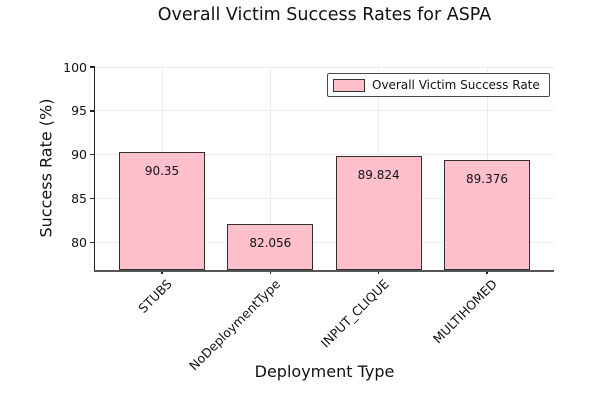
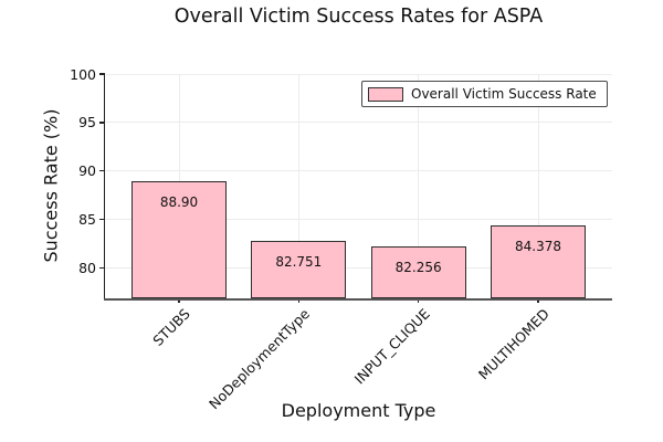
STUBS: 90.35 -> 88.90
NoDeploymentType: 82.056 -> 82.751
INPUT_CLIQUE: 89.824 -> 82.256
MULTIHOMED: 89.376 -> 84.378
